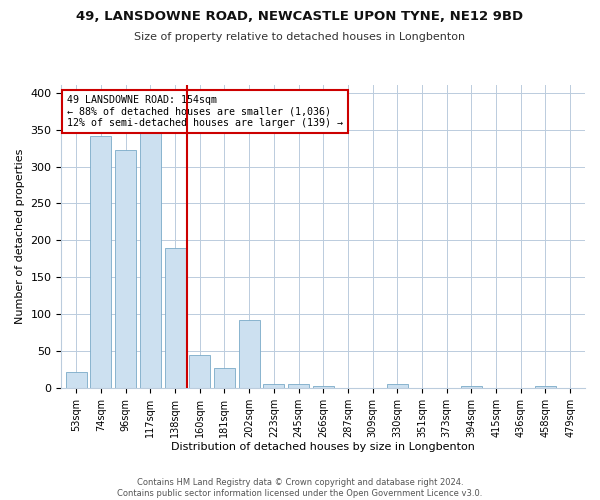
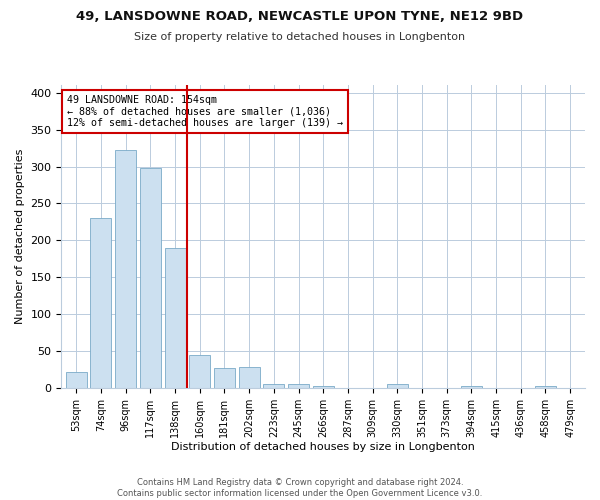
74sqm: 342 -> 230
117sqm: 348 -> 298
202sqm: 92 -> 28
